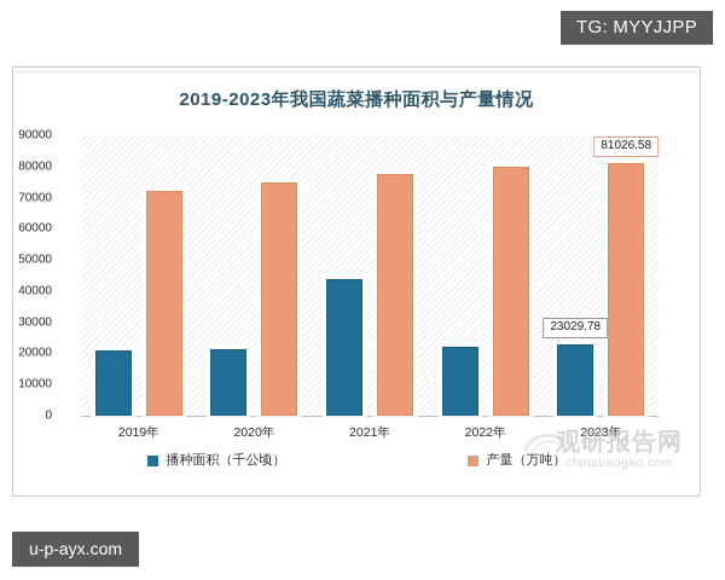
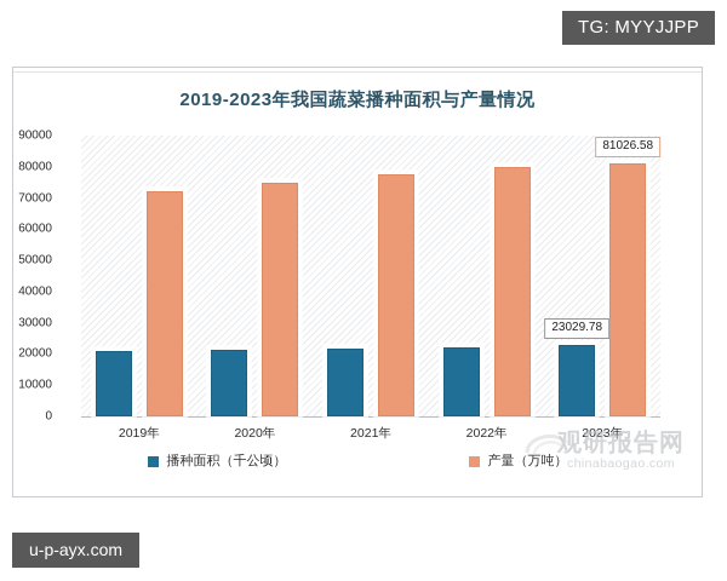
播种面积（千公顷）/2021年: 44000 -> 22000
